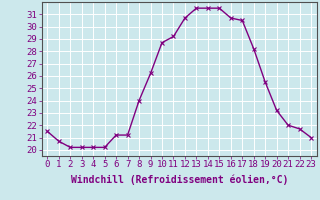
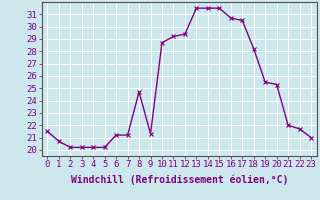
8: 24.0 -> 24.7
9: 26.2 -> 21.3
12: 30.7 -> 29.4
20: 23.2 -> 25.3
